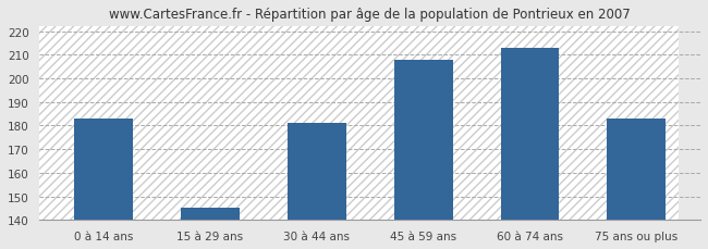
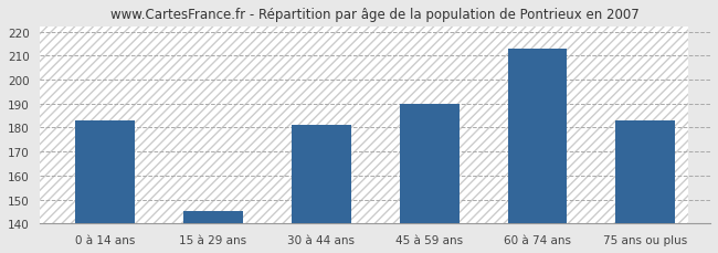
45 à 59 ans: 208 -> 190
